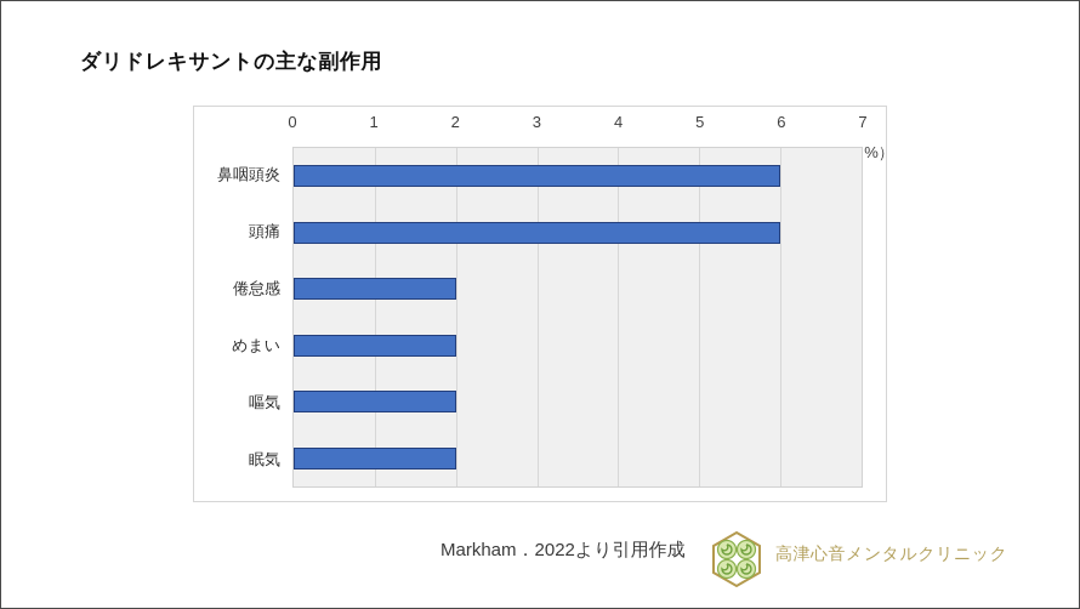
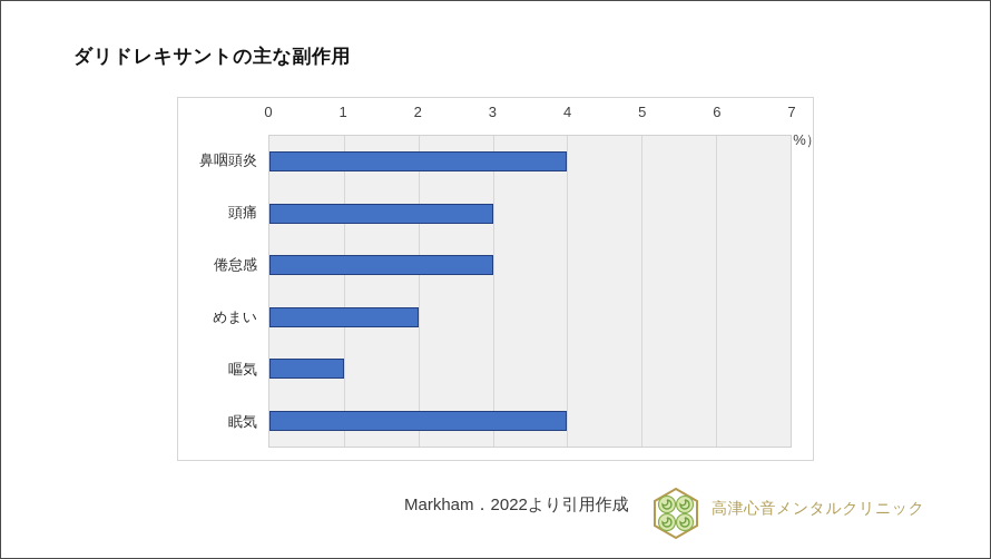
鼻咽頭炎: 6 -> 4
頭痛: 6 -> 3
倦怠感: 2 -> 3
嘔気: 2 -> 1
眠気: 2 -> 4
